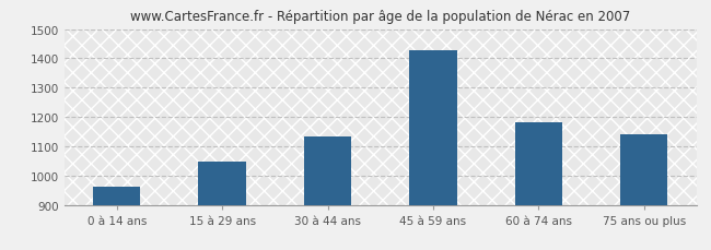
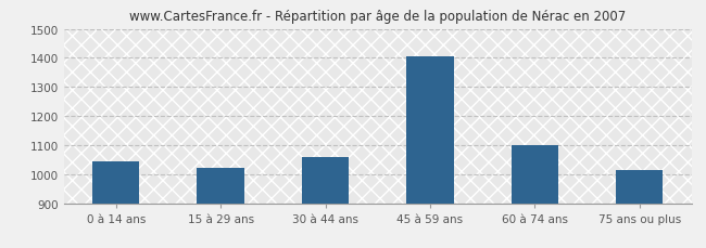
0 à 14 ans: 960 -> 1045
15 à 29 ans: 1047 -> 1020
30 à 44 ans: 1133 -> 1060
45 à 59 ans: 1427 -> 1405
60 à 74 ans: 1183 -> 1100
75 ans ou plus: 1141 -> 1015
